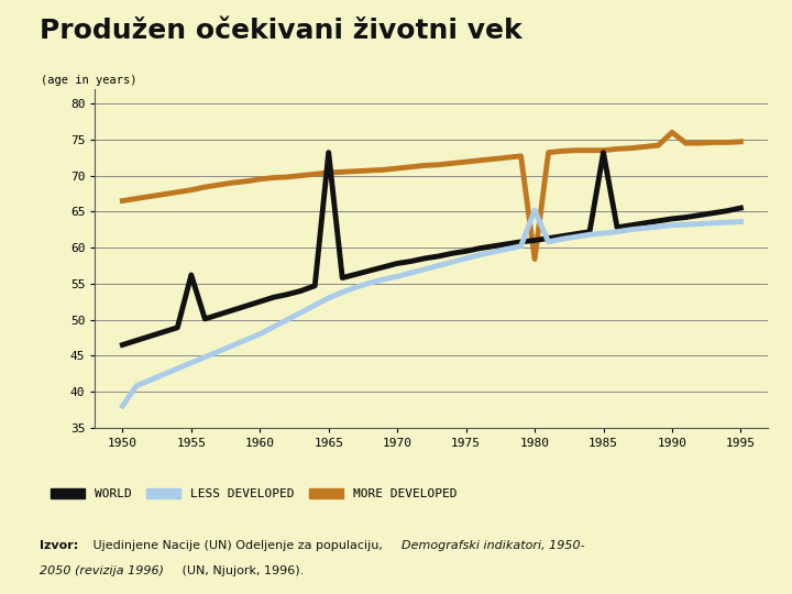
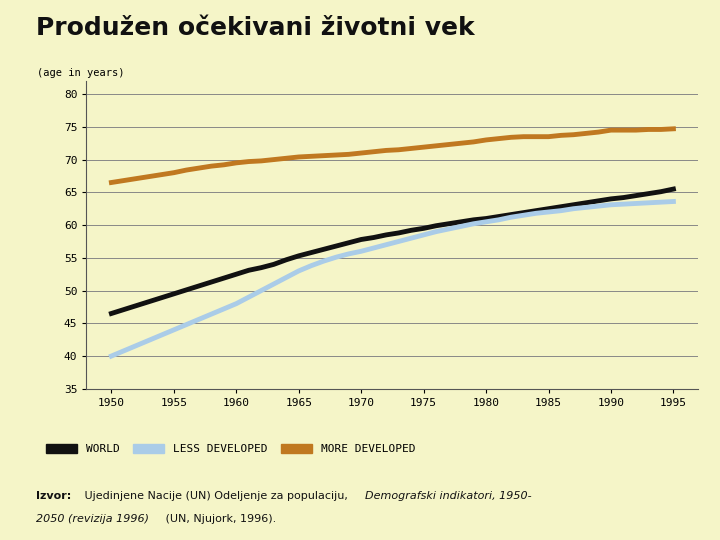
LESS DEVELOPED/1950: 38.0 -> 40.0
WORLD/1955: 56.2 -> 49.5
WORLD/1965: 73.2 -> 55.3
LESS DEVELOPED/1980: 65.2 -> 60.5
MORE DEVELOPED/1980: 58.4 -> 73.0
WORLD/1985: 73.2 -> 62.5
MORE DEVELOPED/1990: 76.0 -> 74.5
